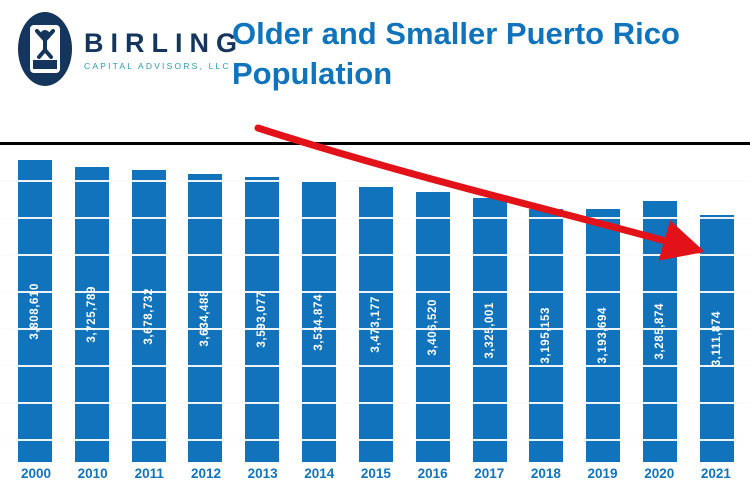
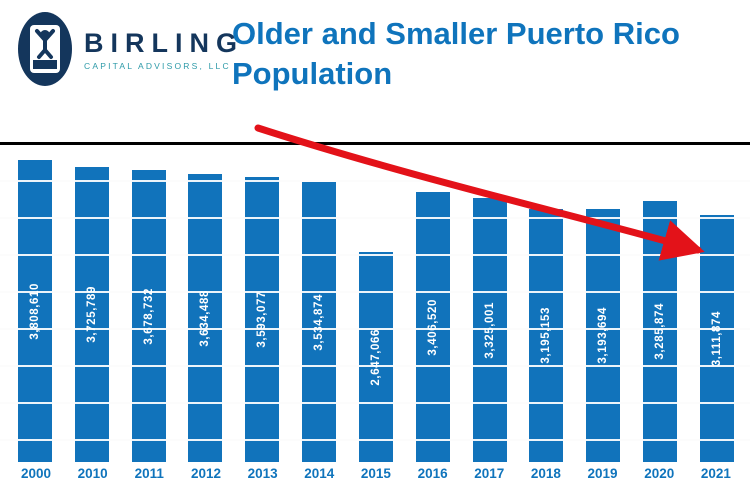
2015: 3,473,177 -> 2,647,066
